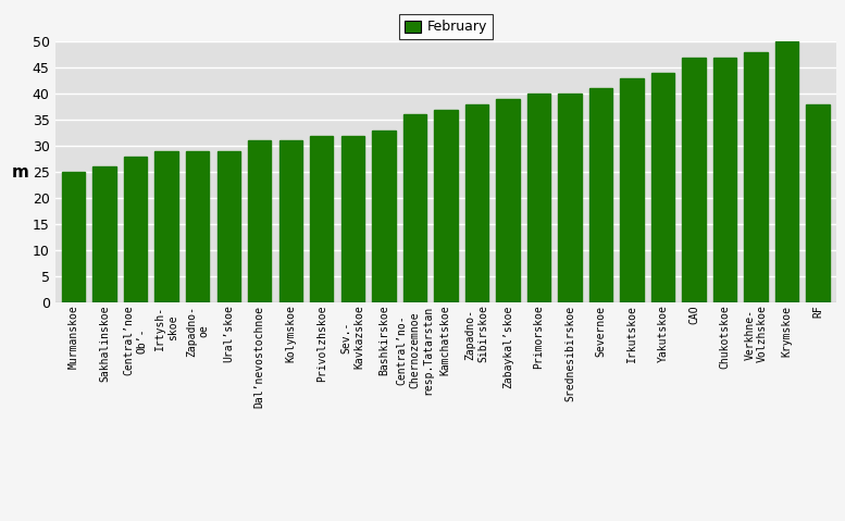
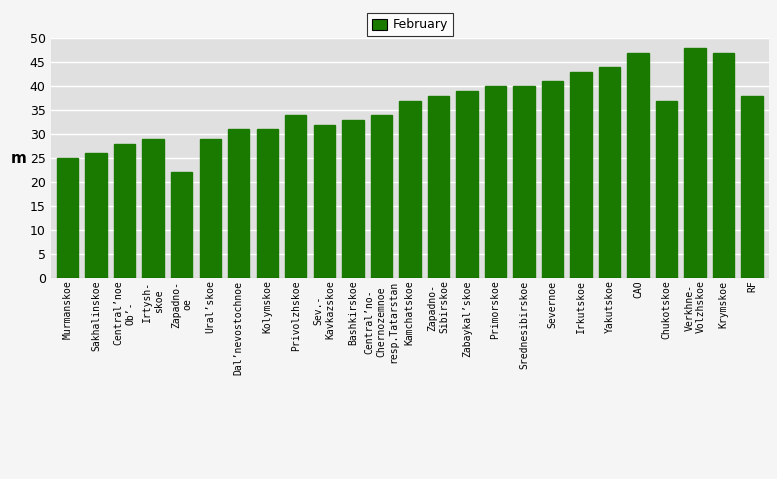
Zapadno- oe: 29 -> 22
Privolzhskoe: 32 -> 34
Central’no- Chernozemnoe resp.Tatarstan: 36 -> 34
Chukotskoe: 47 -> 37
Krymskoe: 50 -> 47
